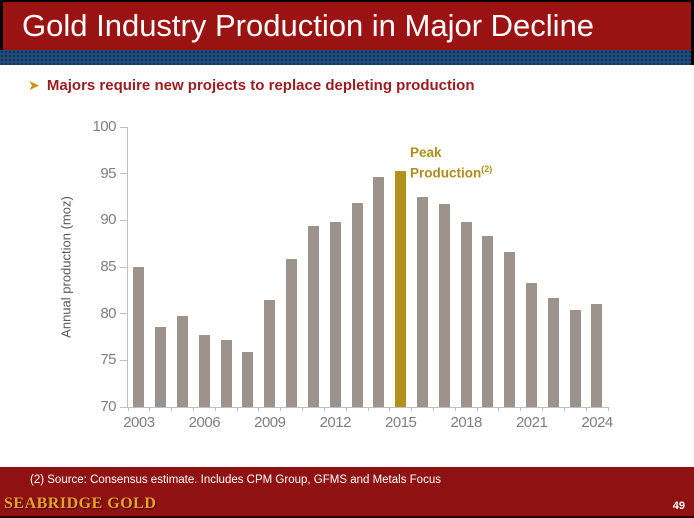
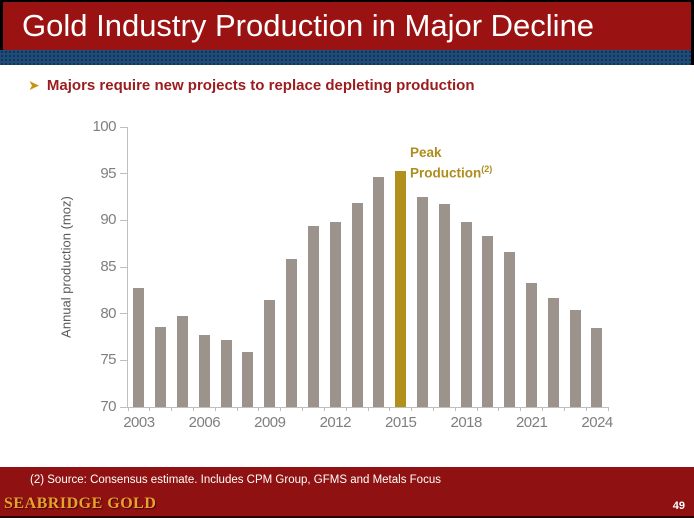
2003: 85 -> 83
2024: 81 -> 78
